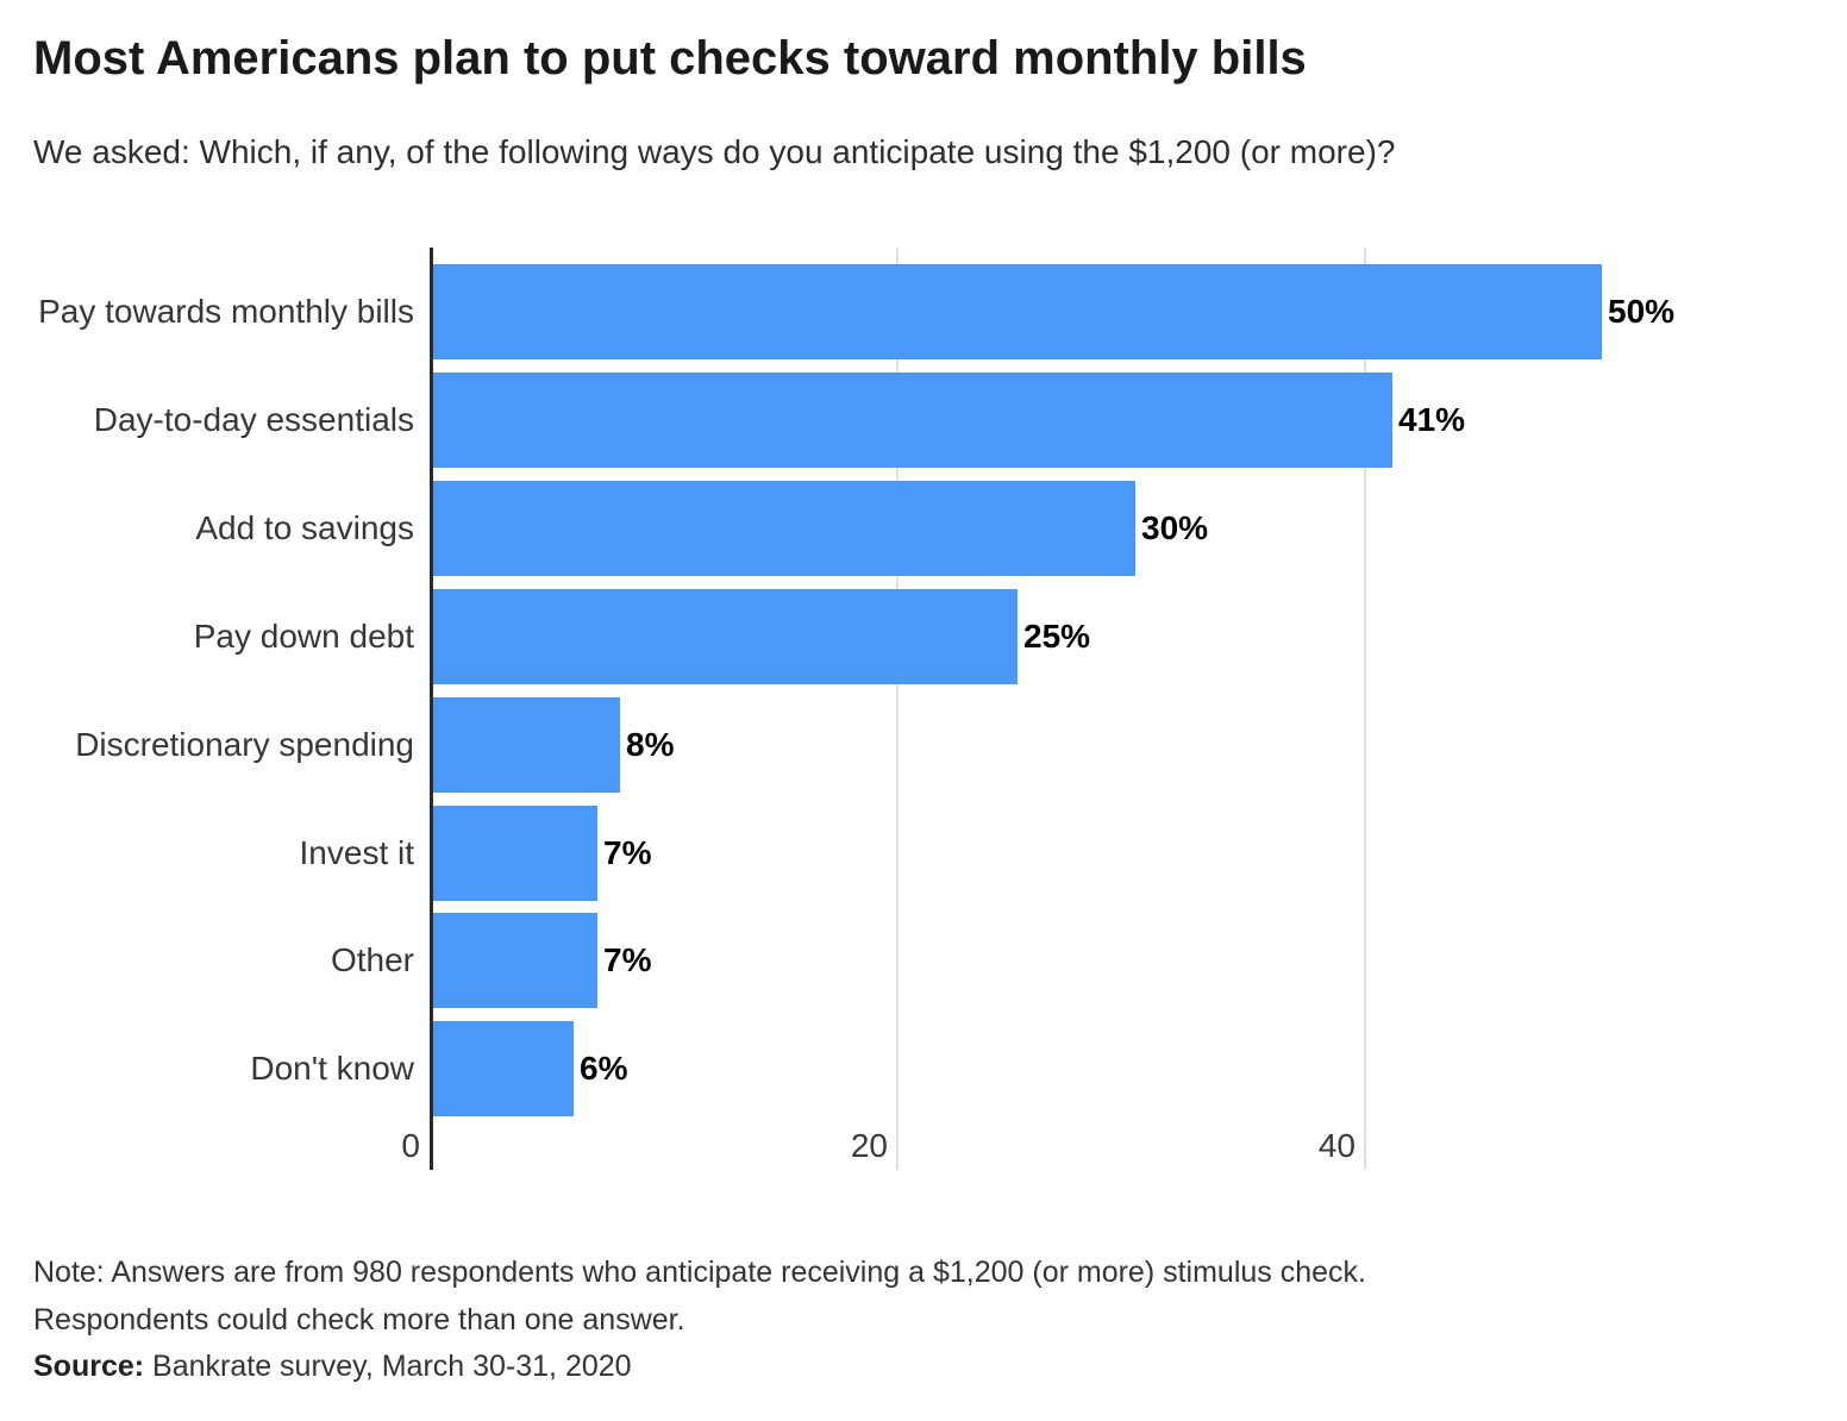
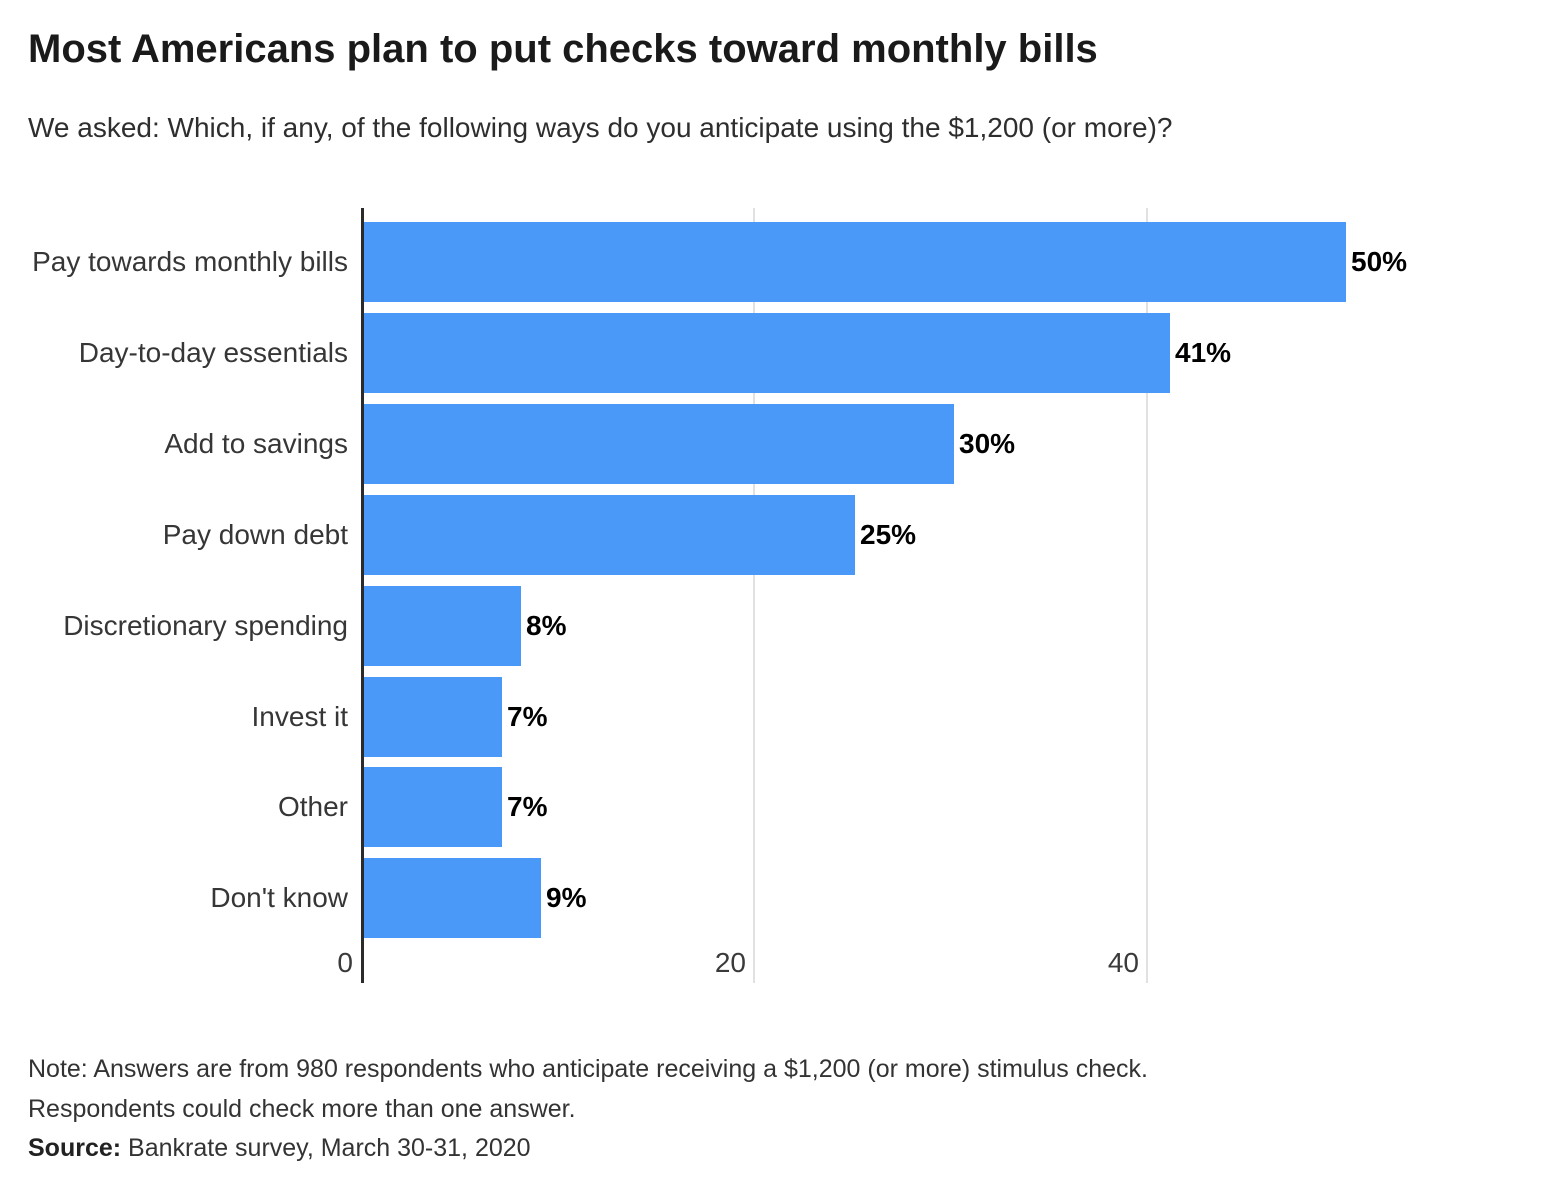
Don't know: 6% -> 9%
